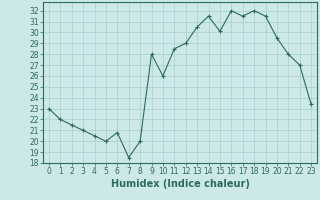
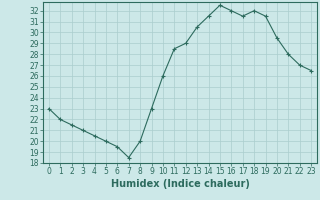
6: 20.8 -> 19.5
9: 28.0 -> 23.0
15: 30.1 -> 32.5
23: 23.4 -> 26.5
